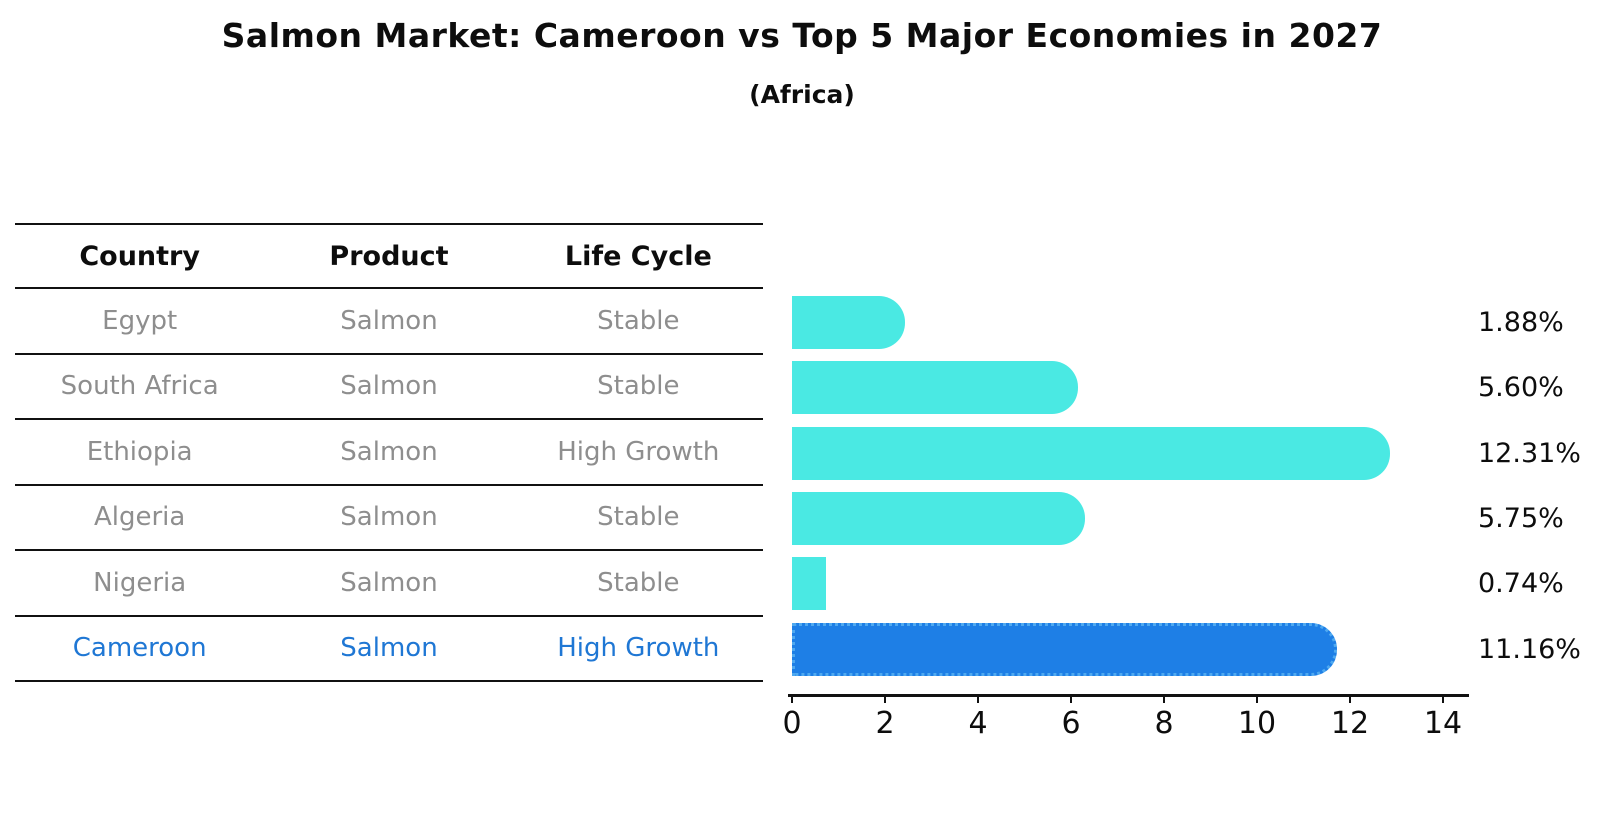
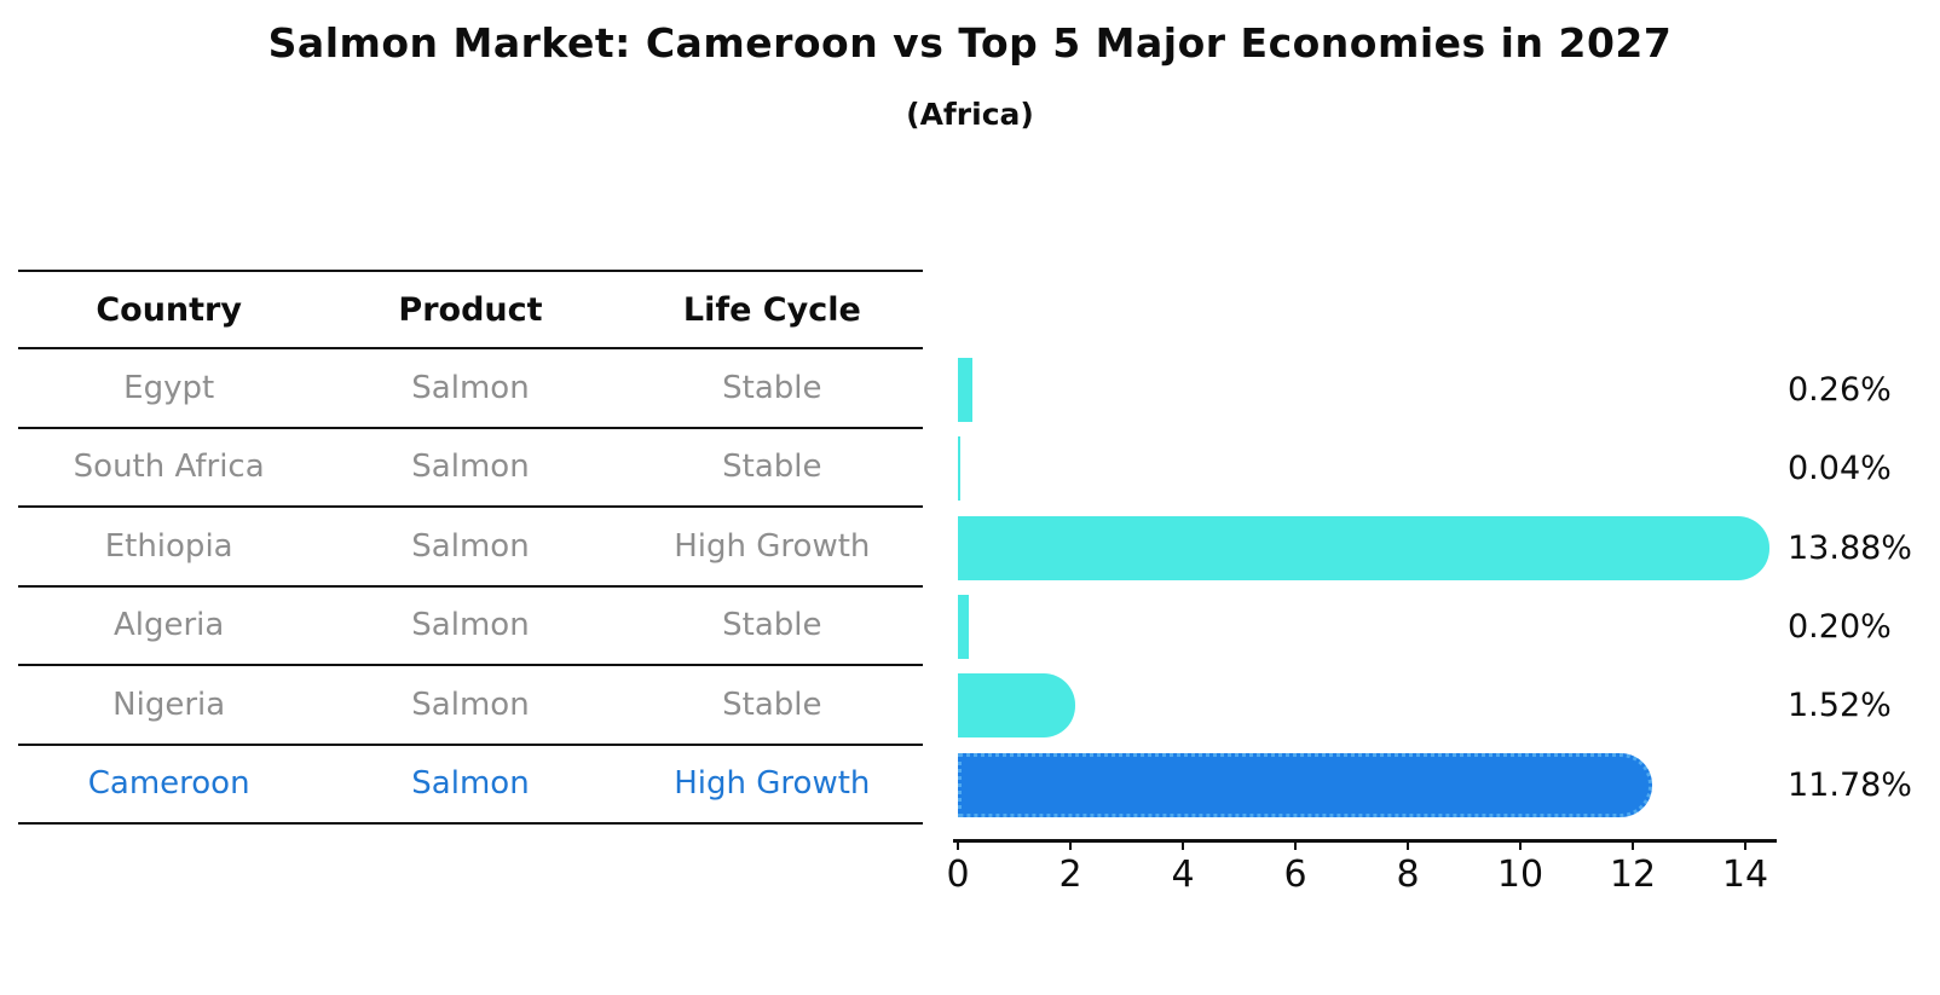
Egypt: 1.88% -> 0.26%
South Africa: 5.60% -> 0.04%
Ethiopia: 12.31% -> 13.88%
Algeria: 5.75% -> 0.20%
Nigeria: 0.74% -> 1.52%
Cameroon: 11.16% -> 11.78%
